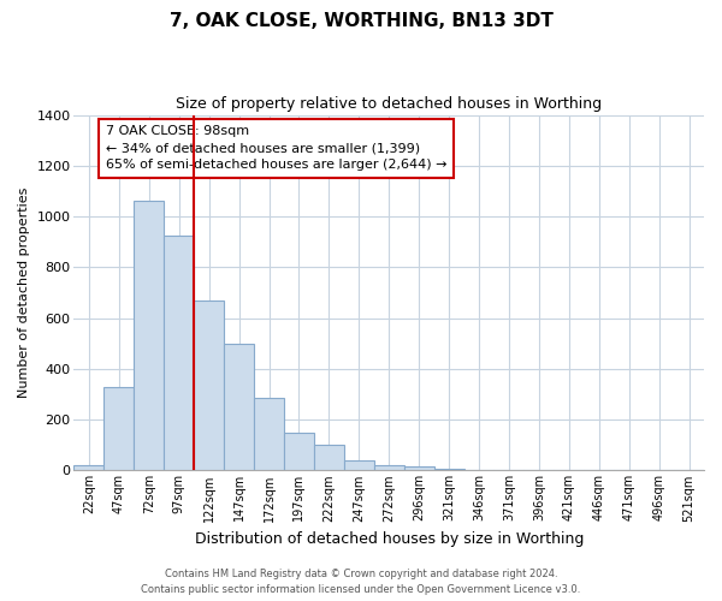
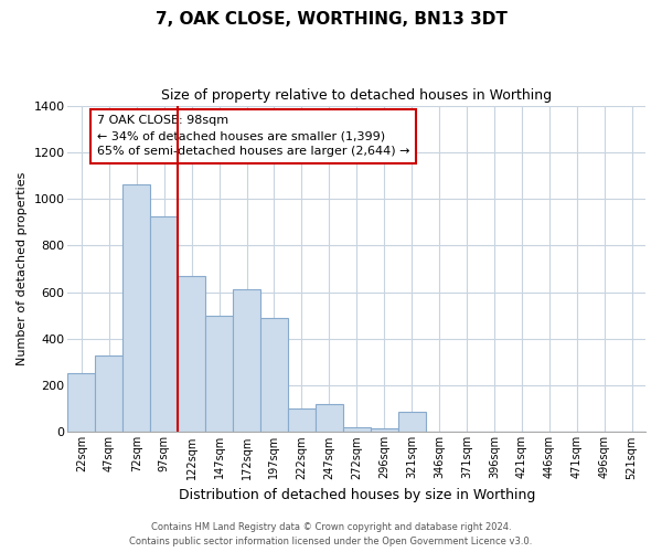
22sqm: 20 -> 255
172sqm: 285 -> 610
197sqm: 148 -> 490
247sqm: 40 -> 120
321sqm: 5 -> 85
